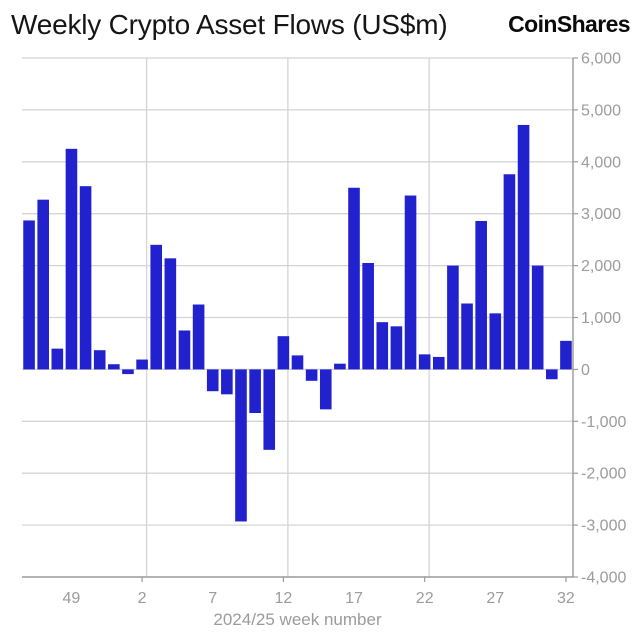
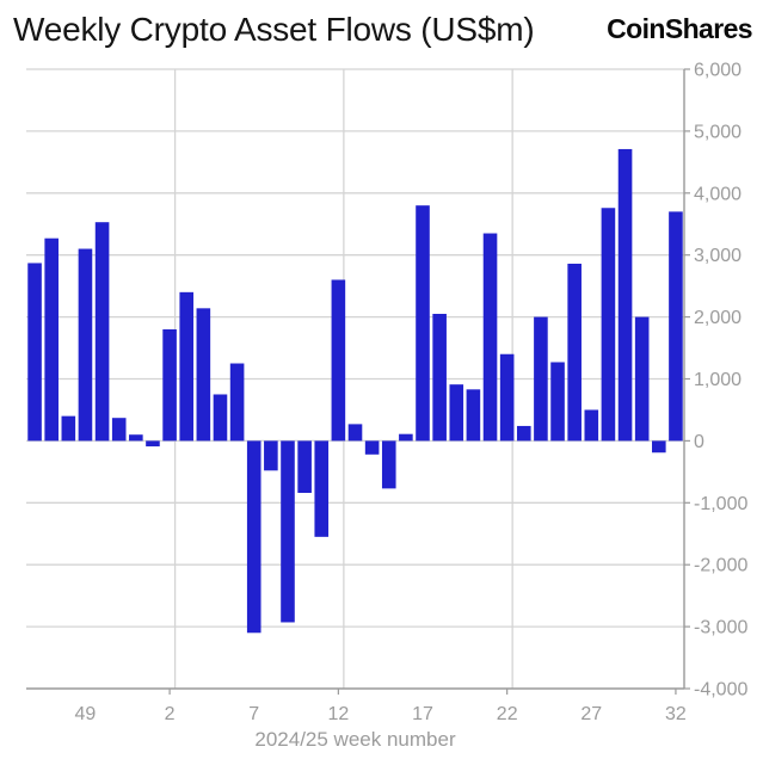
49: 4200 -> 3100
2: 200 -> 1800
7: -400 -> -3100
12: 600 -> 2600
17: 3500 -> 3800
22: 300 -> 1400
27: 1100 -> 500
32: 600 -> 3700
